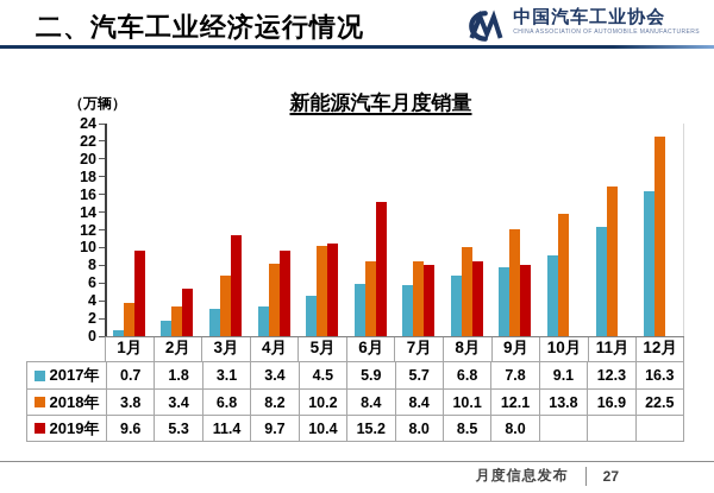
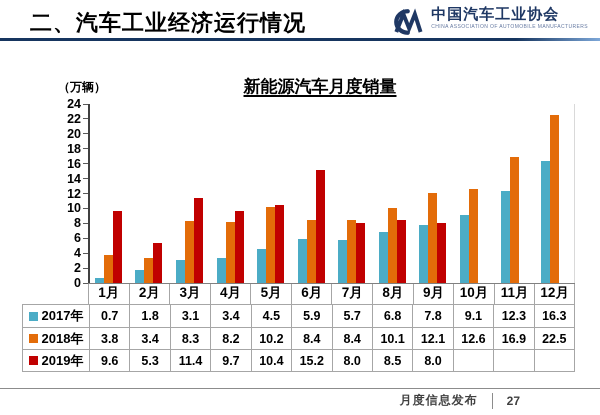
2018年/3月: 6.8 -> 8.3
2018年/10月: 13.8 -> 12.6
